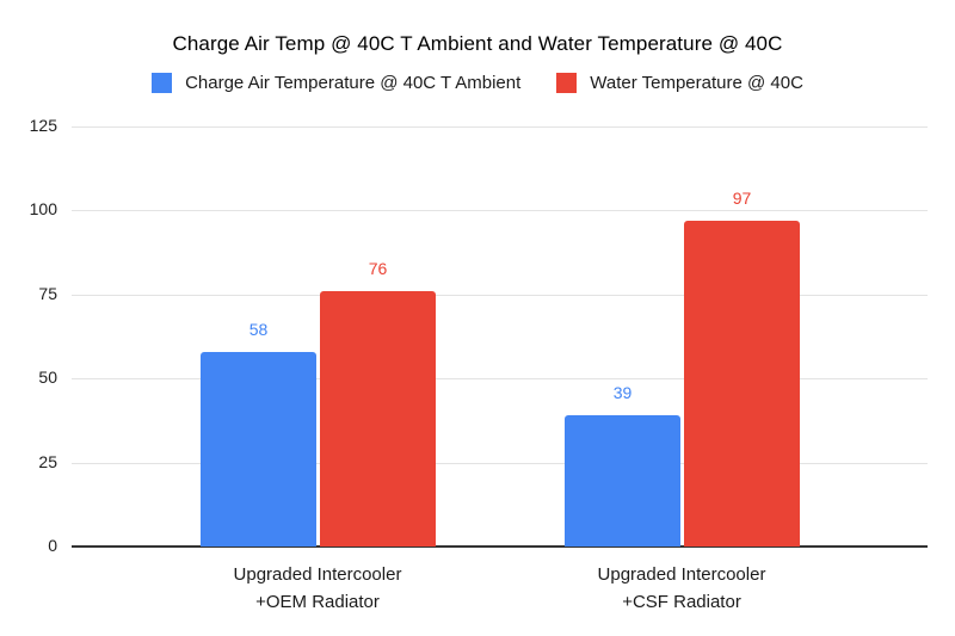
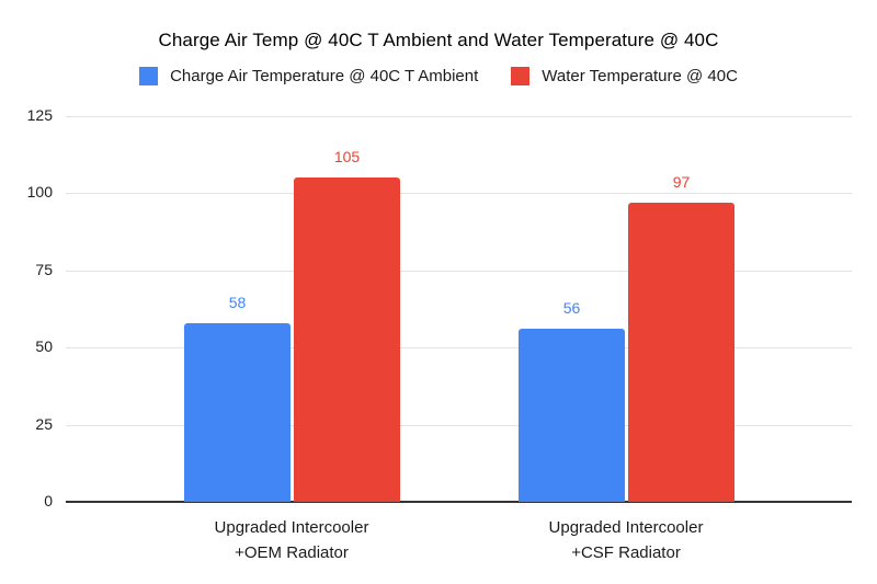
Water Temperature @ 40C/Upgraded Intercooler +OEM Radiator: 76 -> 105
Charge Air Temperature @ 40C T Ambient/Upgraded Intercooler +CSF Radiator: 39 -> 56
